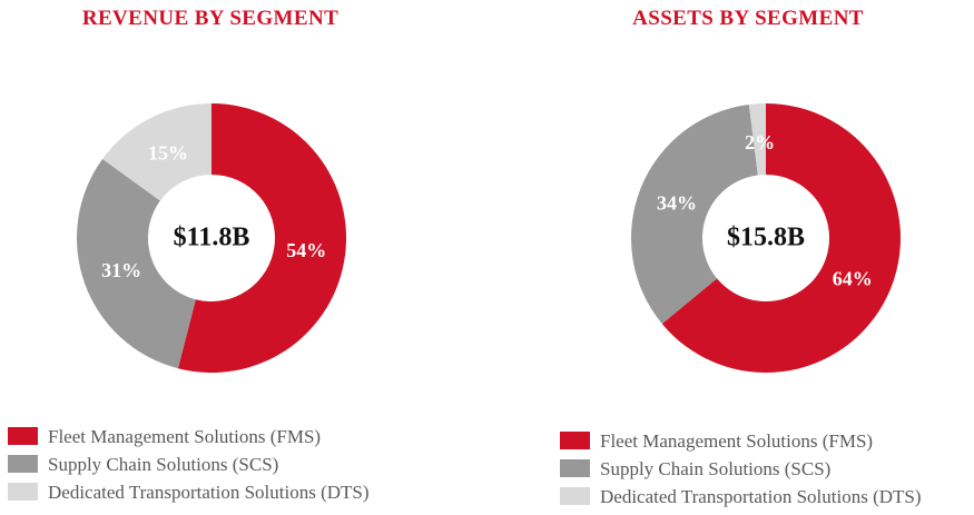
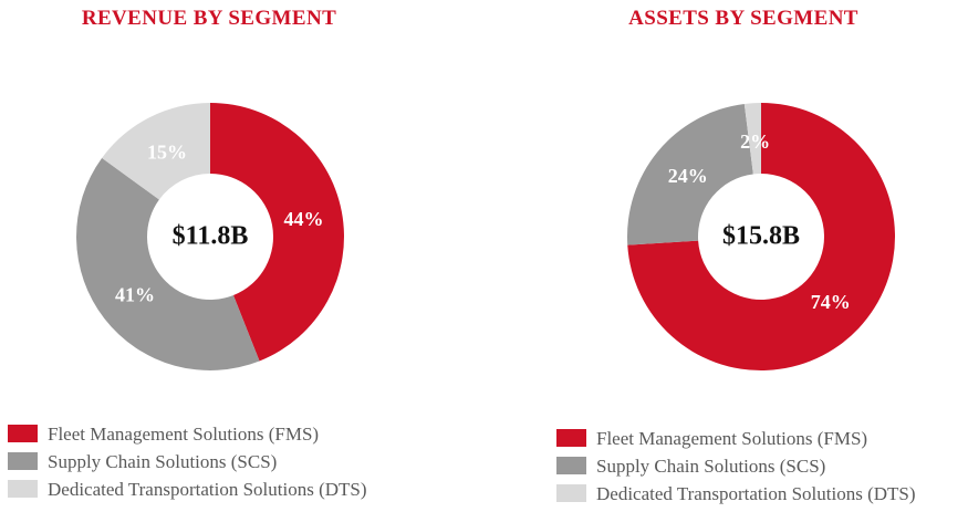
REVENUE BY SEGMENT/Fleet Management Solutions (FMS): 54% -> 44%
REVENUE BY SEGMENT/Supply Chain Solutions (SCS): 31% -> 41%
ASSETS BY SEGMENT/Fleet Management Solutions (FMS): 64% -> 74%
ASSETS BY SEGMENT/Supply Chain Solutions (SCS): 34% -> 24%
